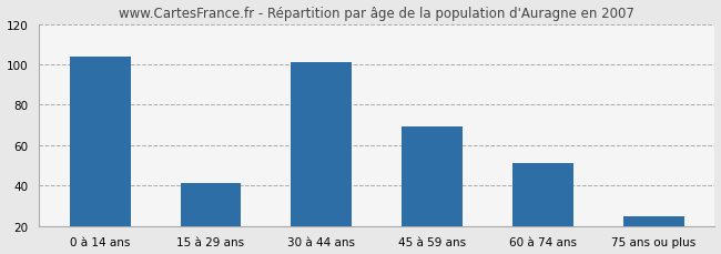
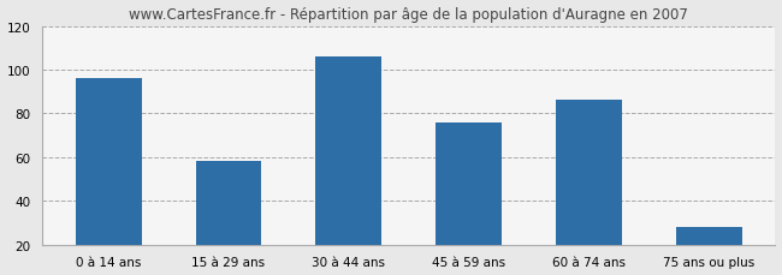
0 à 14 ans: 104 -> 96
15 à 29 ans: 41 -> 58
30 à 44 ans: 101 -> 106
45 à 59 ans: 69 -> 76
60 à 74 ans: 51 -> 86
75 ans ou plus: 25 -> 28
